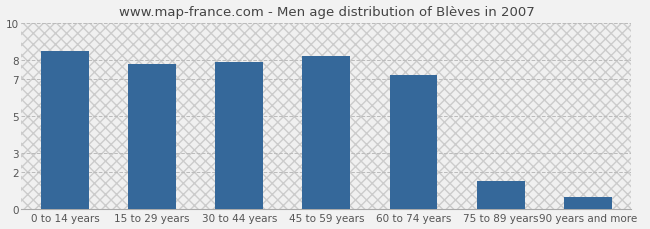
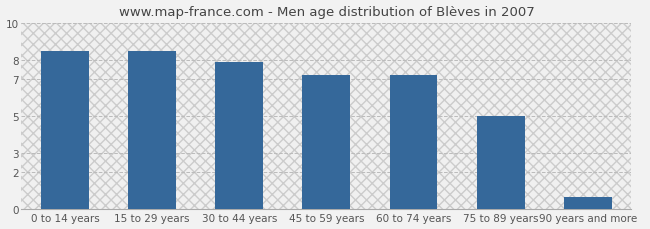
15 to 29 years: 7.8 -> 8.5
45 to 59 years: 8.2 -> 7.2
75 to 89 years: 1.5 -> 5.0
